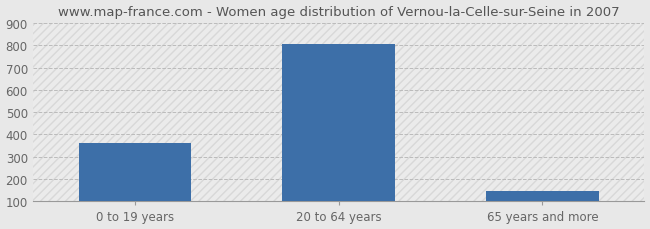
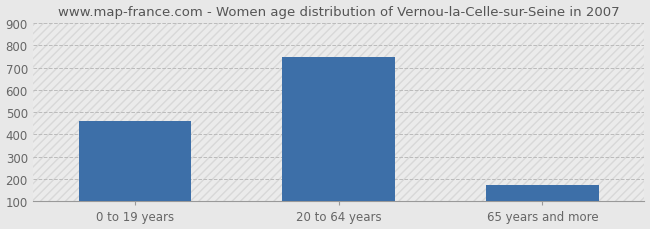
0 to 19 years: 363 -> 460
20 to 64 years: 806 -> 745
65 years and more: 148 -> 175
